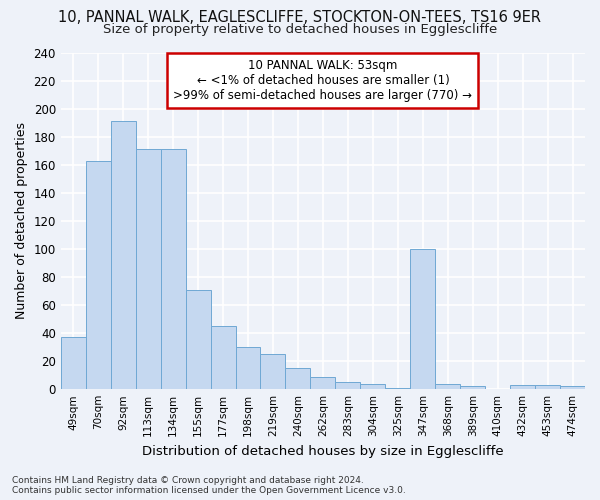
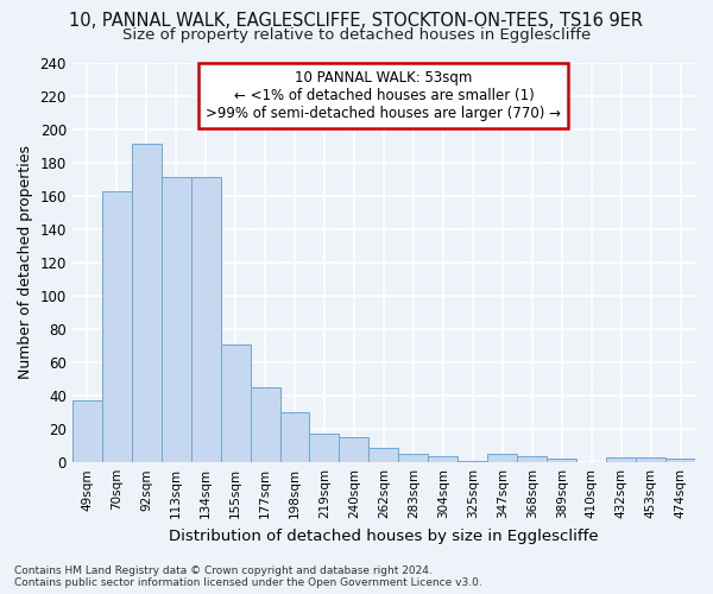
219sqm: 25 -> 17
347sqm: 100 -> 5
